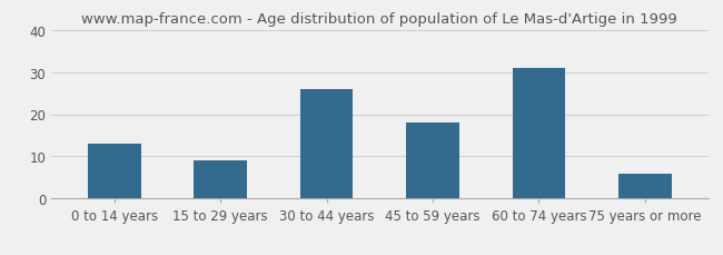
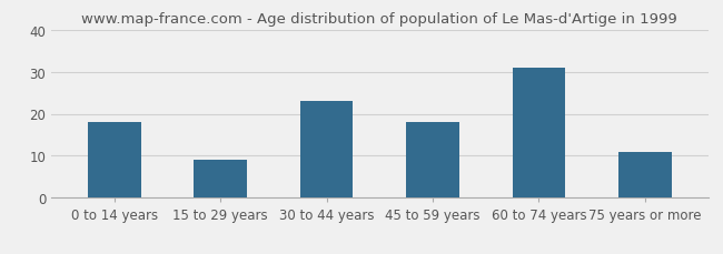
0 to 14 years: 13 -> 18
30 to 44 years: 26 -> 23
75 years or more: 6 -> 11
